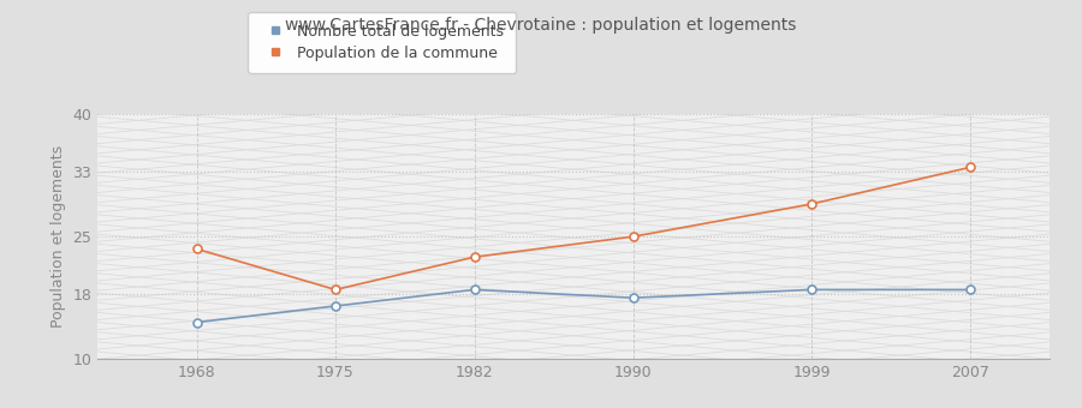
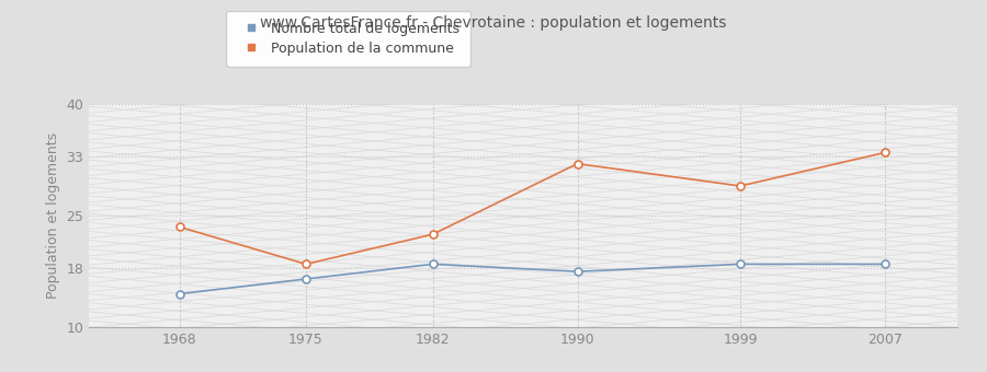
Population de la commune/1990: 25.0 -> 32.0
